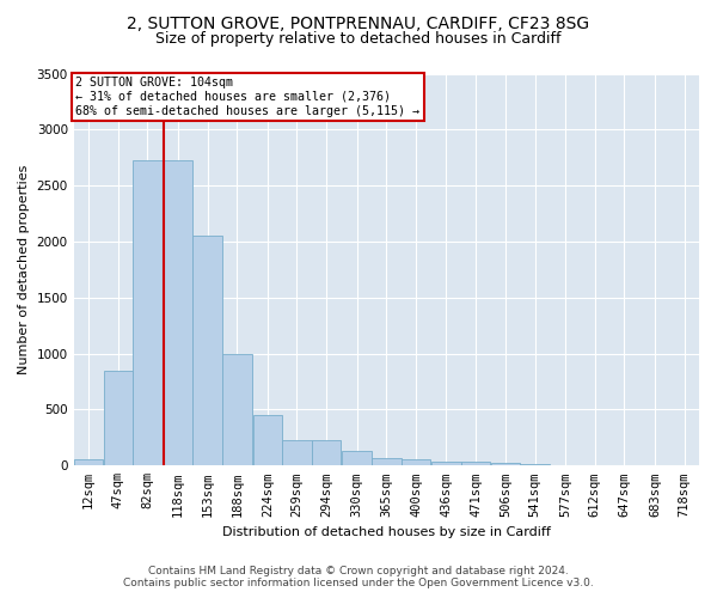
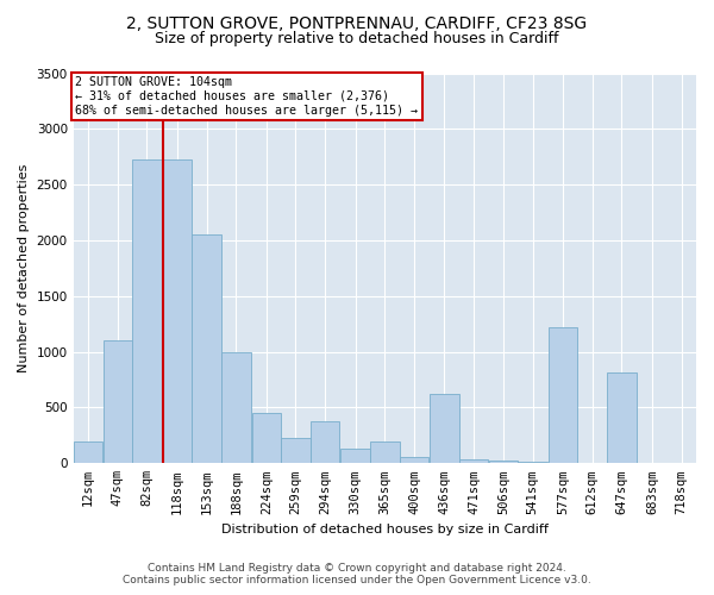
12sqm: 60 -> 200
47sqm: 850 -> 1100
294sqm: 230 -> 380
365sqm: 70 -> 200
436sqm: 40 -> 620
577sqm: 0 -> 1220
647sqm: 0 -> 820
